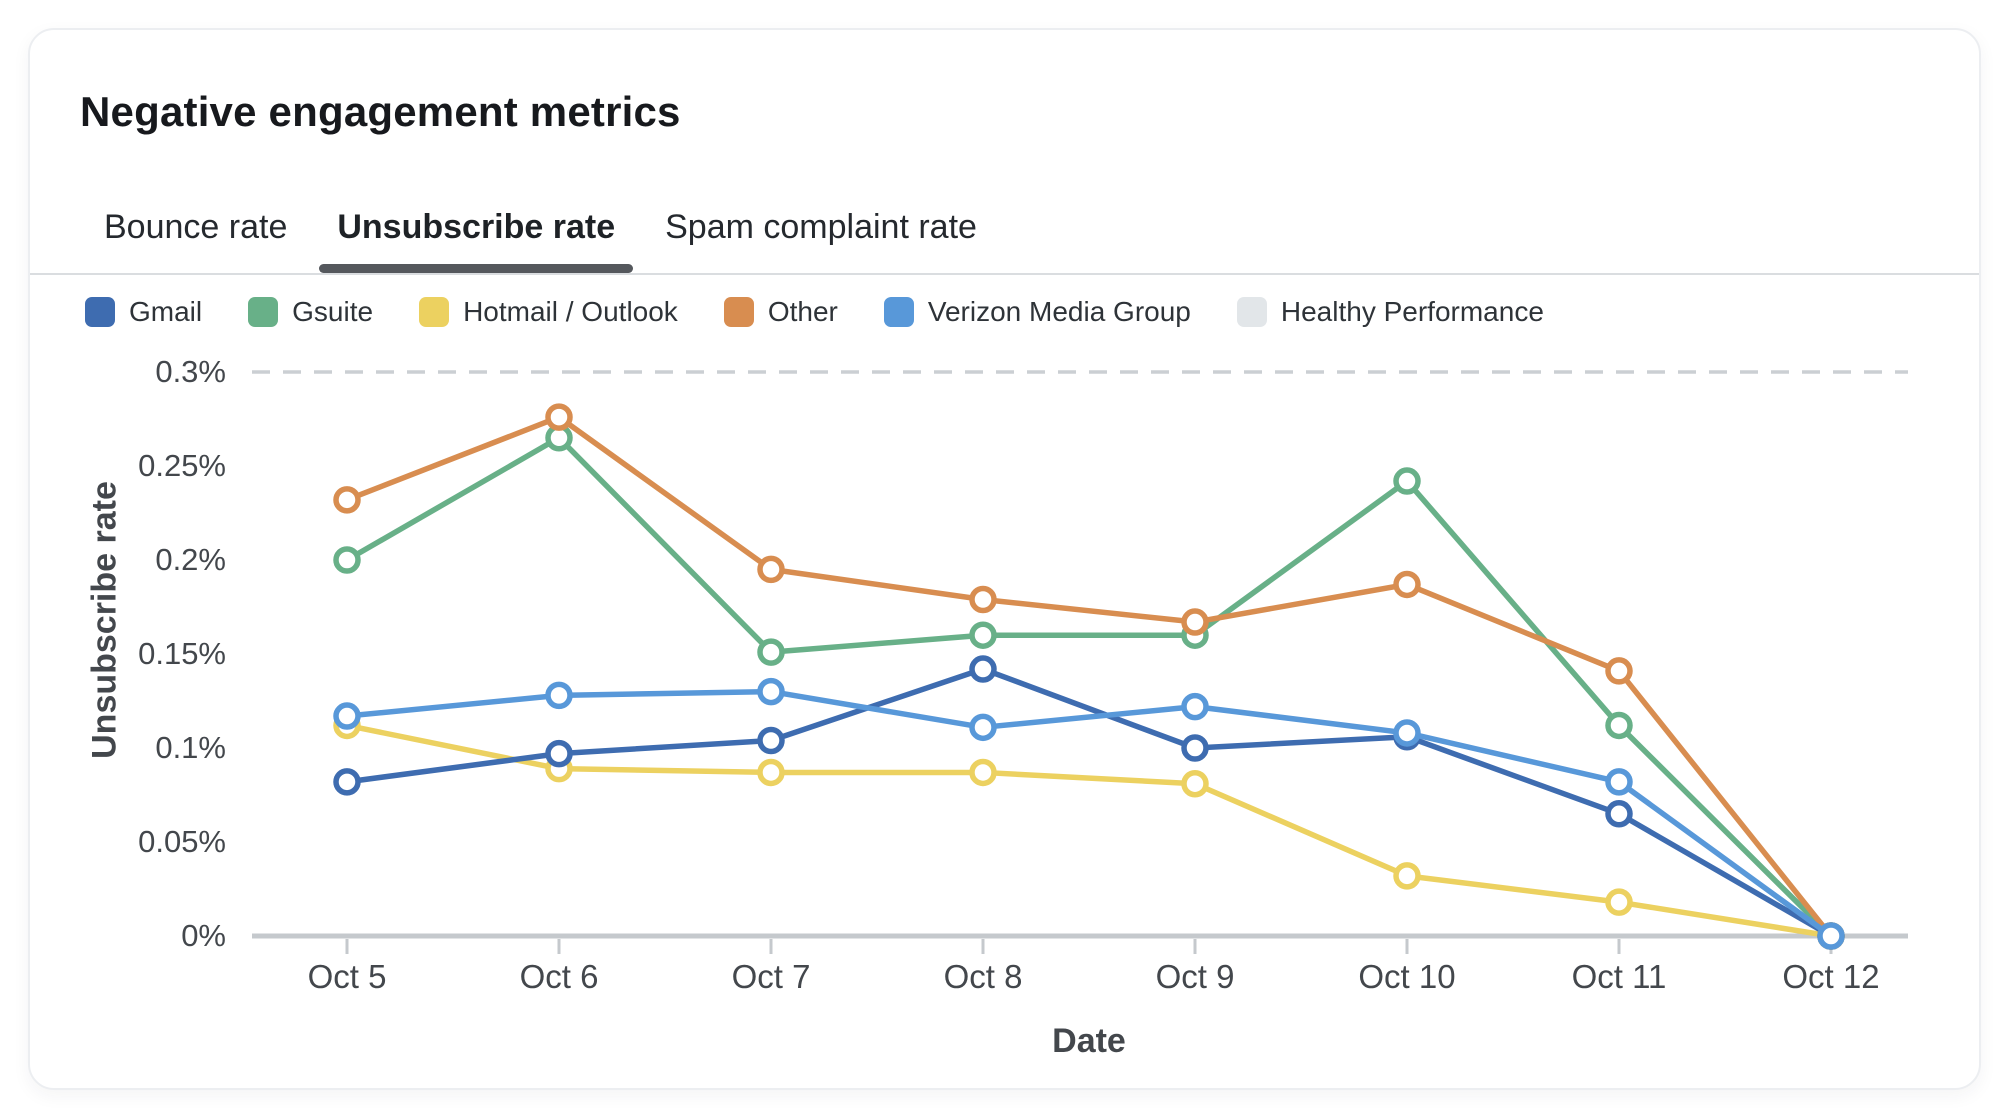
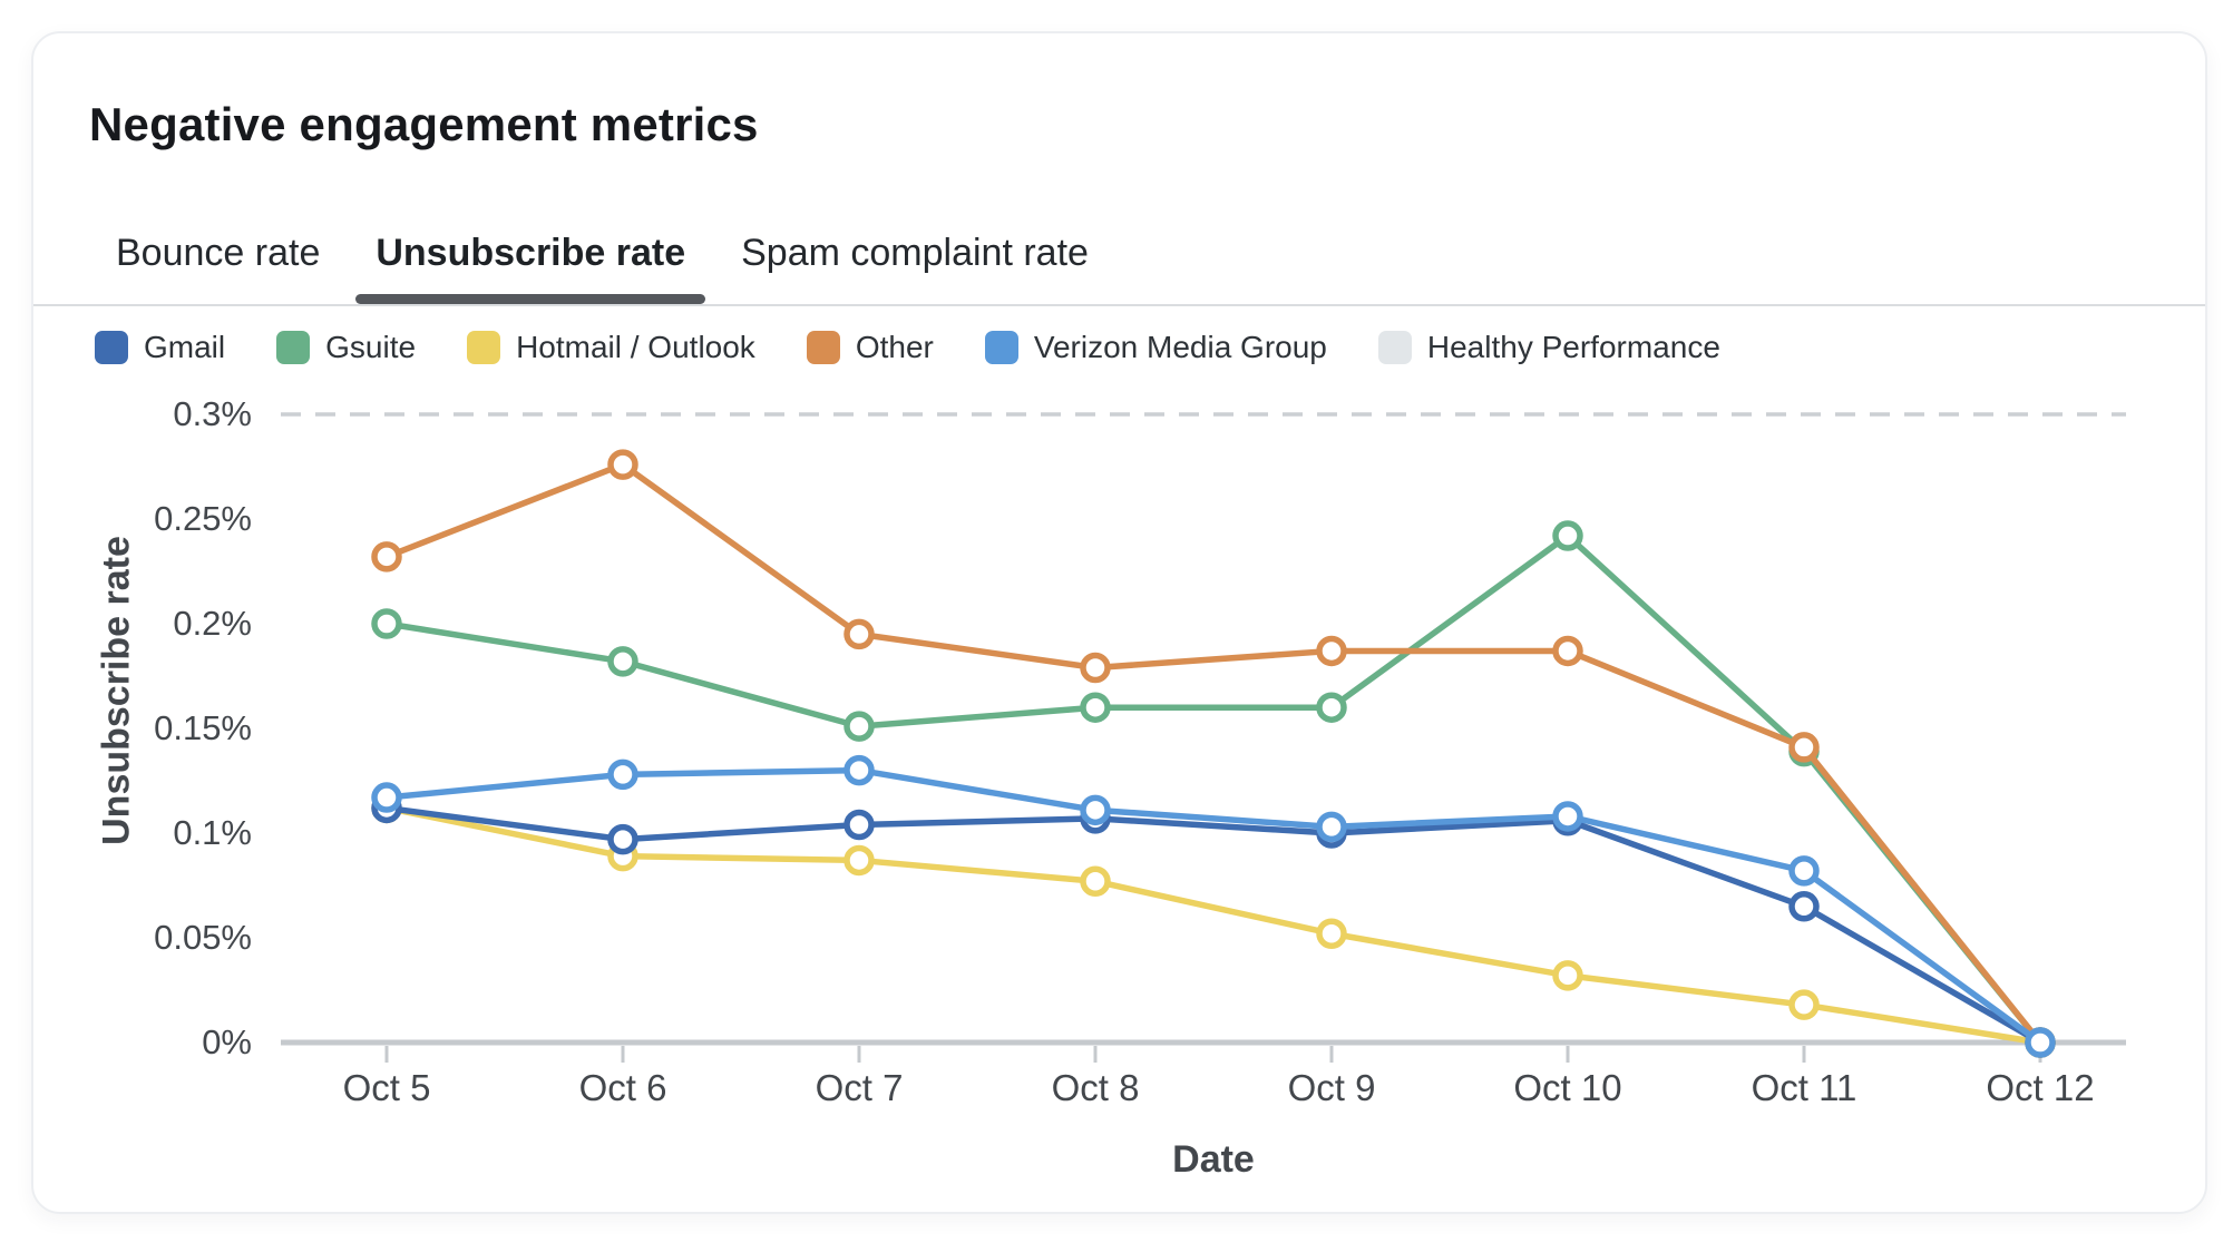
Gmail/Oct 5: 0.082% -> 0.112%
Gsuite/Oct 6: 0.265% -> 0.182%
Hotmail / Outlook/Oct 8: 0.087% -> 0.077%
Gmail/Oct 8: 0.142% -> 0.107%
Hotmail / Outlook/Oct 9: 0.081% -> 0.052%
Other/Oct 9: 0.167% -> 0.187%
Verizon Media Group/Oct 9: 0.122% -> 0.103%
Gsuite/Oct 11: 0.112% -> 0.139%
